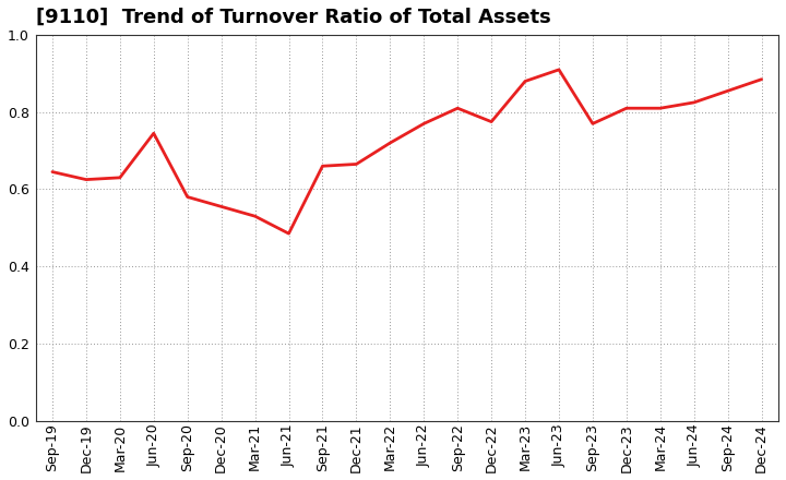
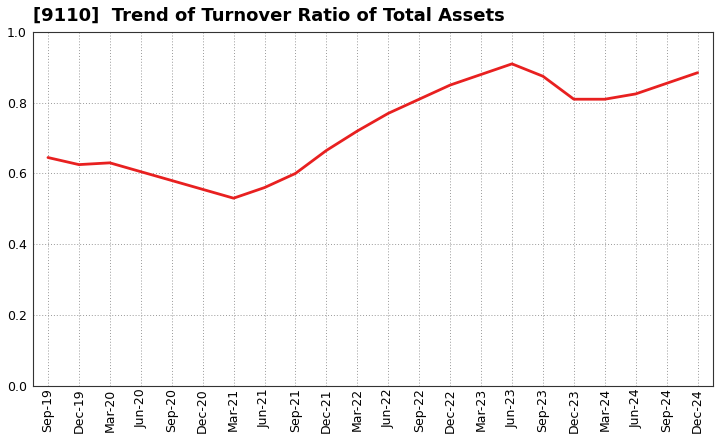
Jun-20: 0.745 -> 0.605
Jun-21: 0.485 -> 0.560
Sep-21: 0.660 -> 0.600
Dec-22: 0.775 -> 0.850
Sep-23: 0.770 -> 0.875
